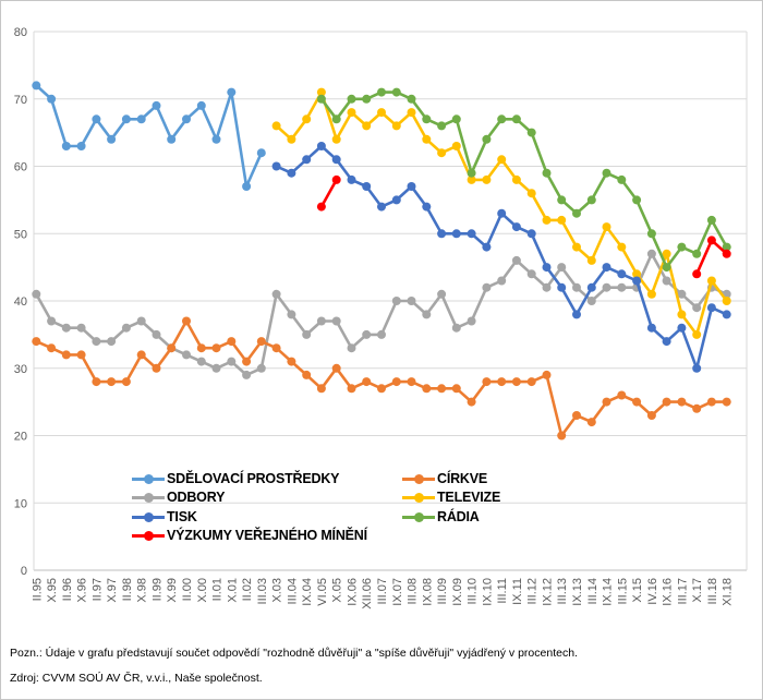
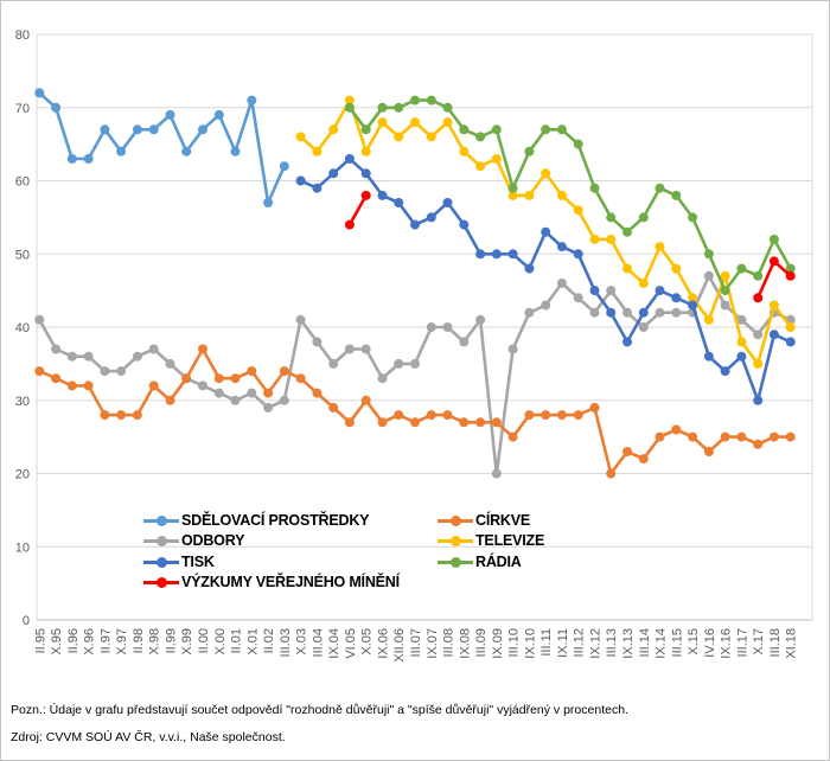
ODBORY/IX.09: 36 -> 20
